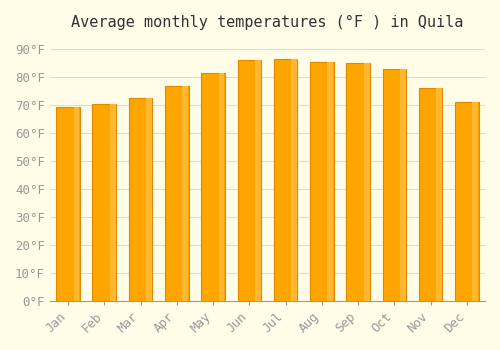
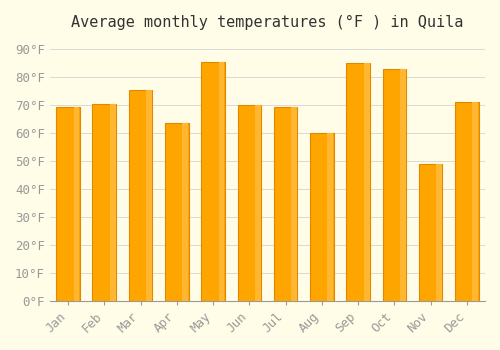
Mar: 72.5°F -> 75.5°F
Apr: 77.0°F -> 63.5°F
May: 81.5°F -> 85.5°F
Jun: 86.0°F -> 70.0°F
Jul: 86.5°F -> 69.5°F
Aug: 85.5°F -> 60.0°F
Nov: 76.0°F -> 49.0°F
